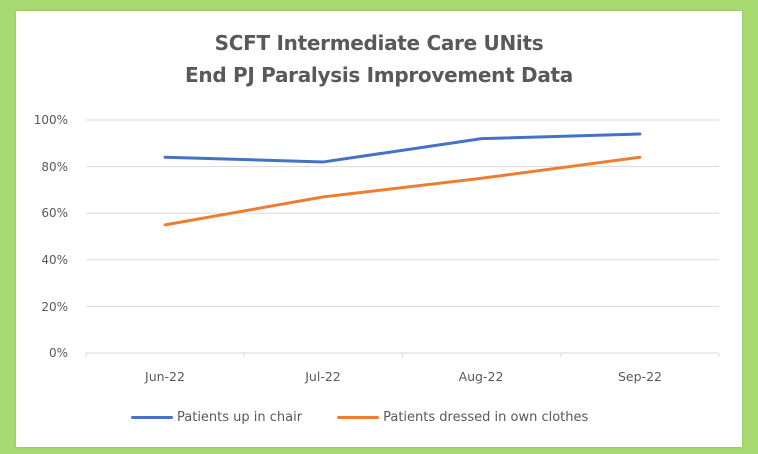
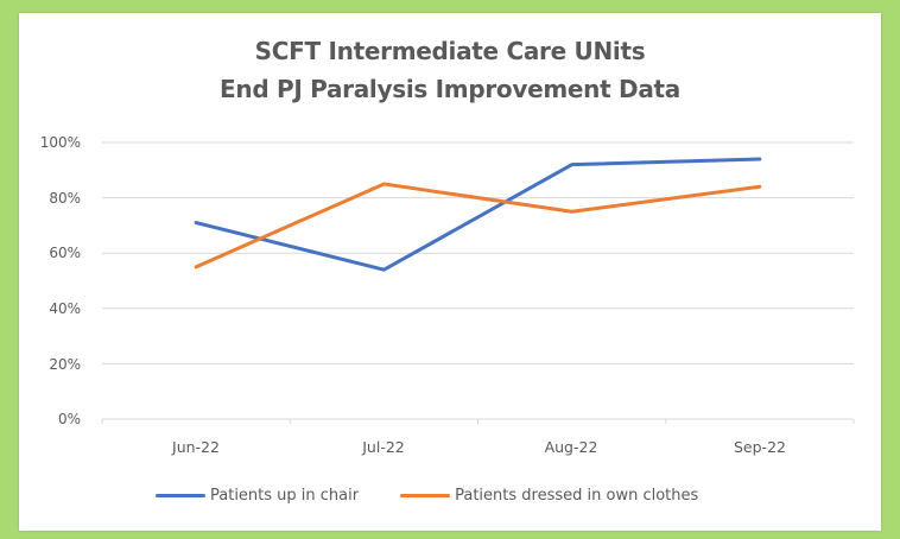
Patients up in chair/Jun-22: 84% -> 71%
Patients up in chair/Jul-22: 82% -> 54%
Patients dressed in own clothes/Jul-22: 67% -> 85%
